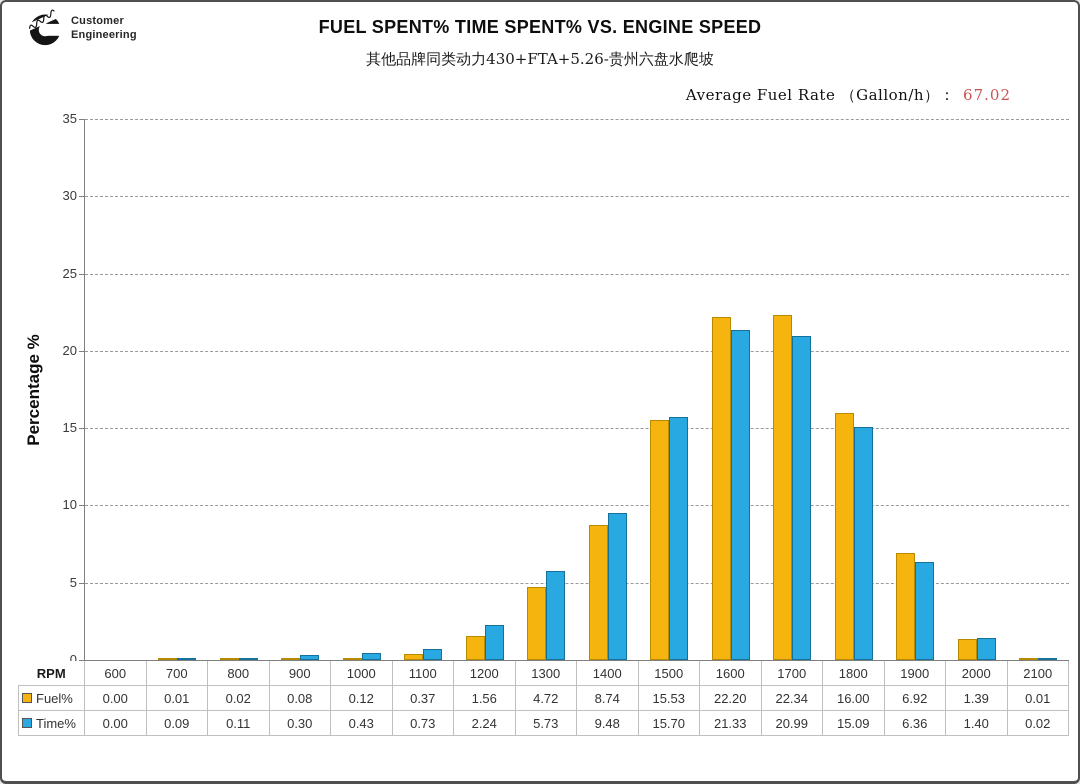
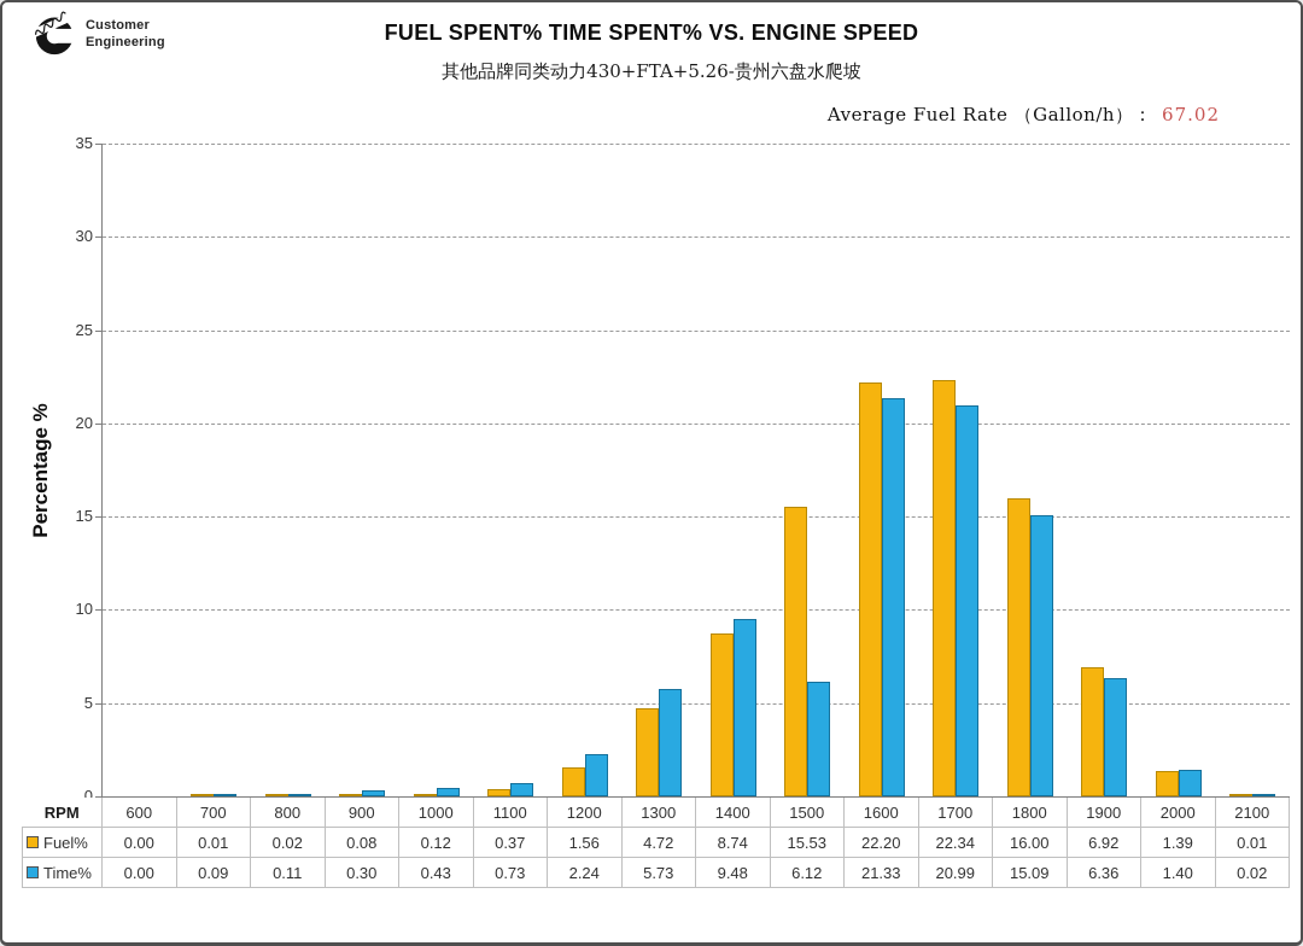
Time%/1500: 15.70 -> 6.12
